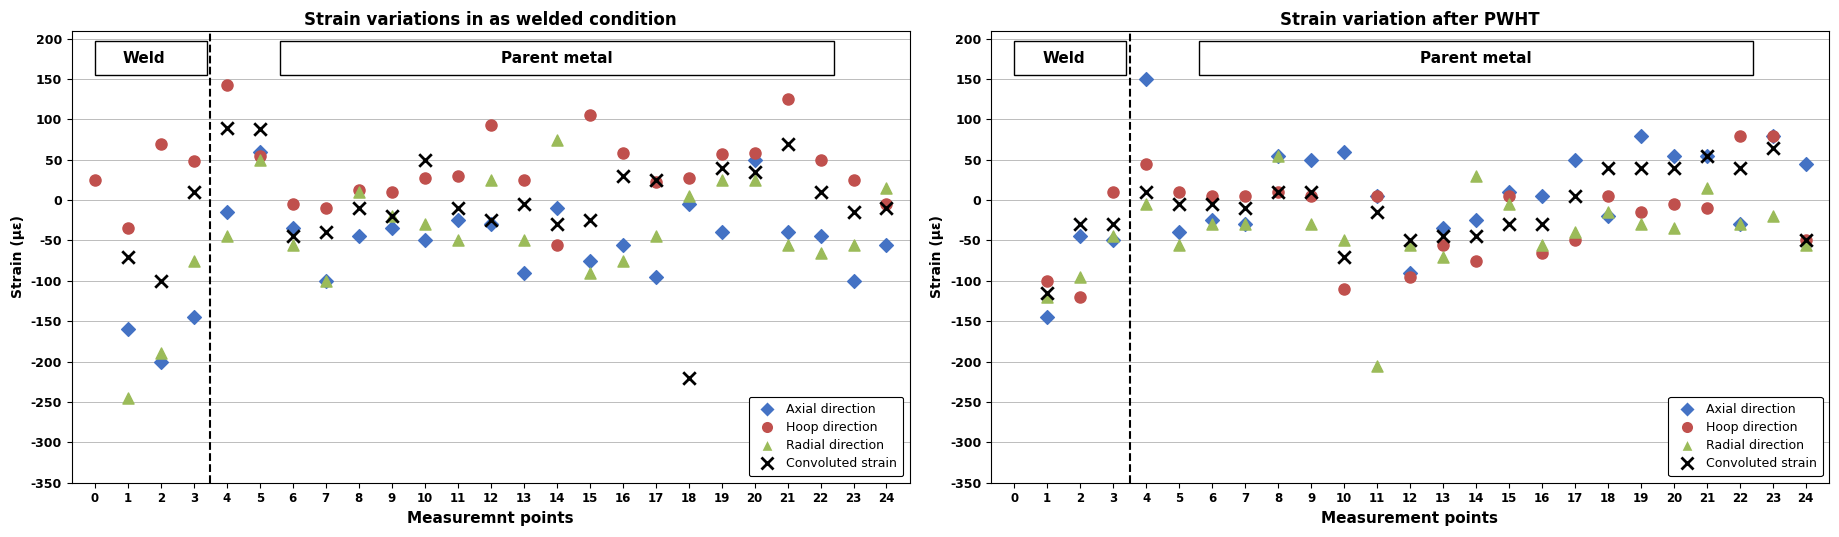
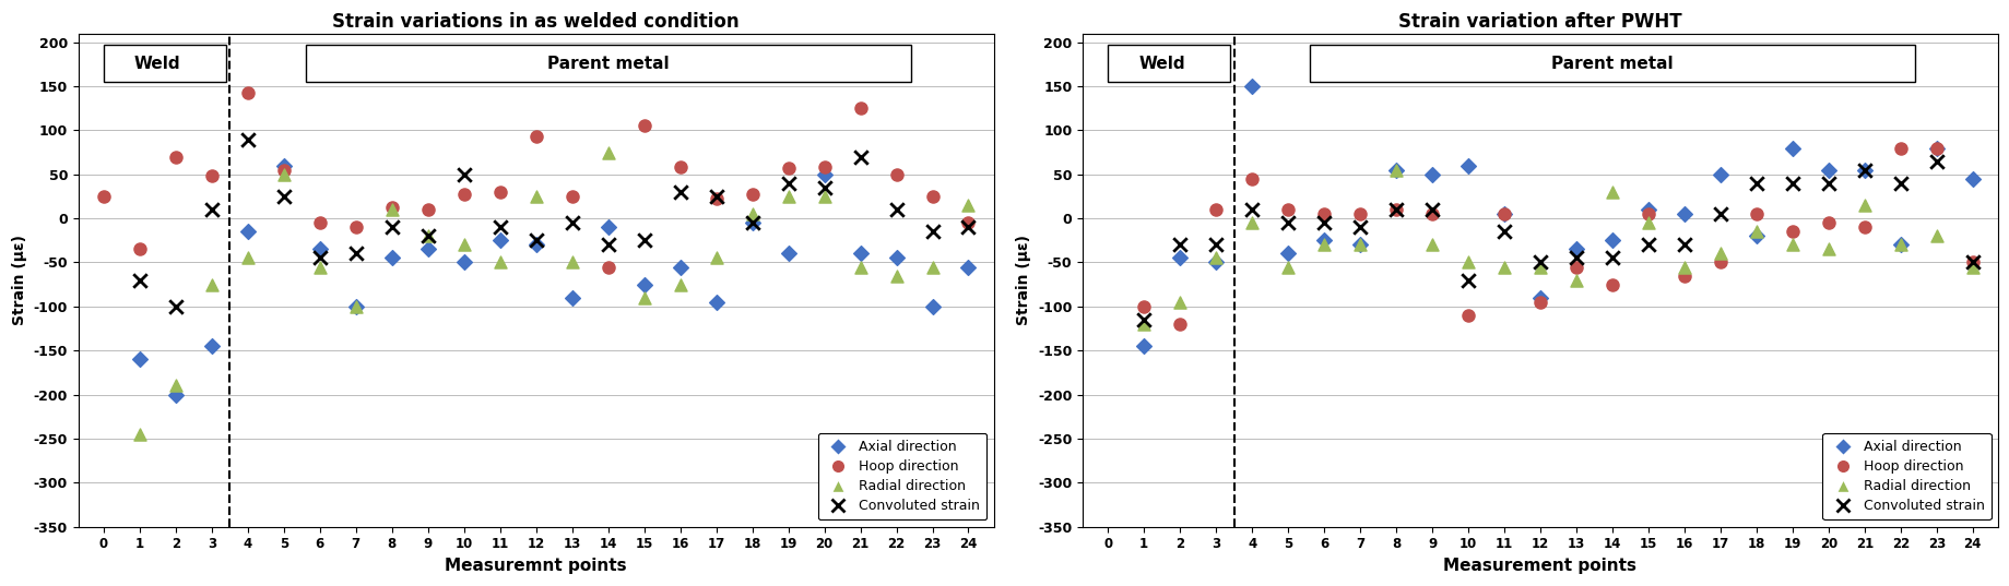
Strain variations in as welded condition/Convoluted strain/5: 88 -> 25
Strain variations in as welded condition/Convoluted strain/18: -220 -> -5
Strain variation after PWHT/Radial direction/11: -206 -> -55
